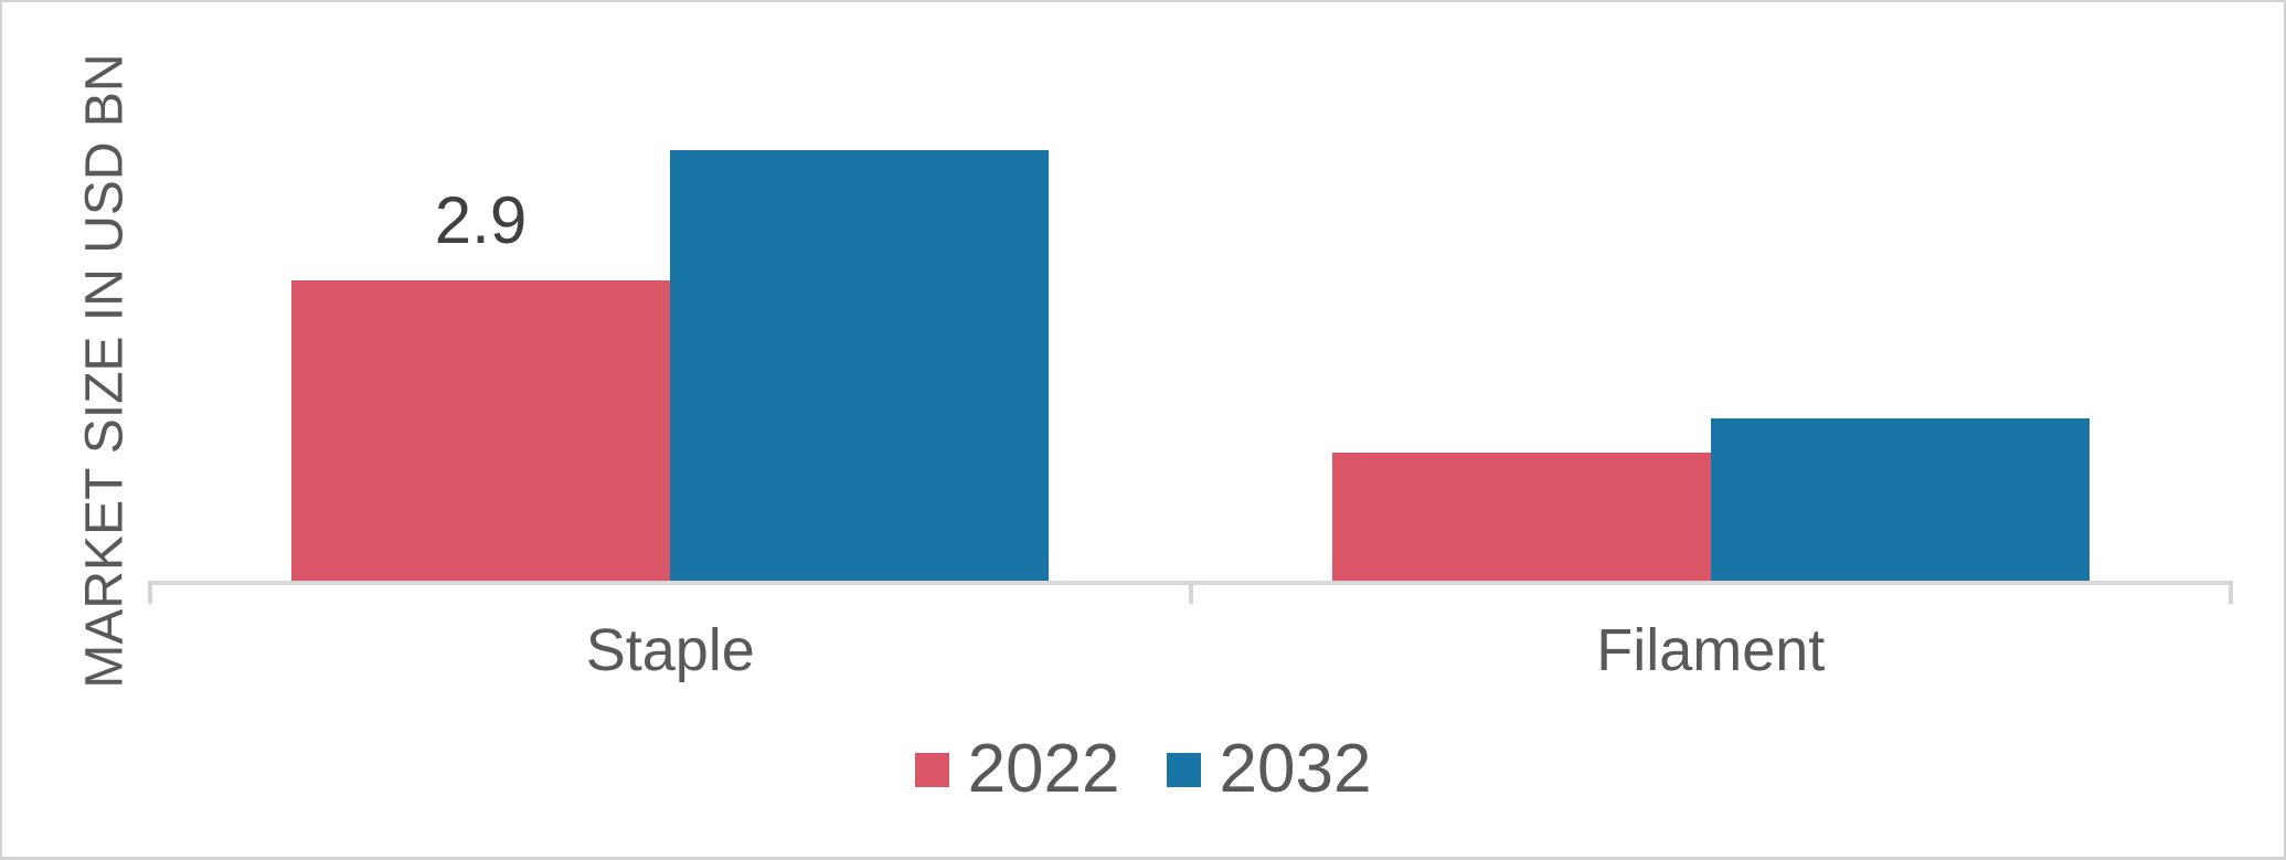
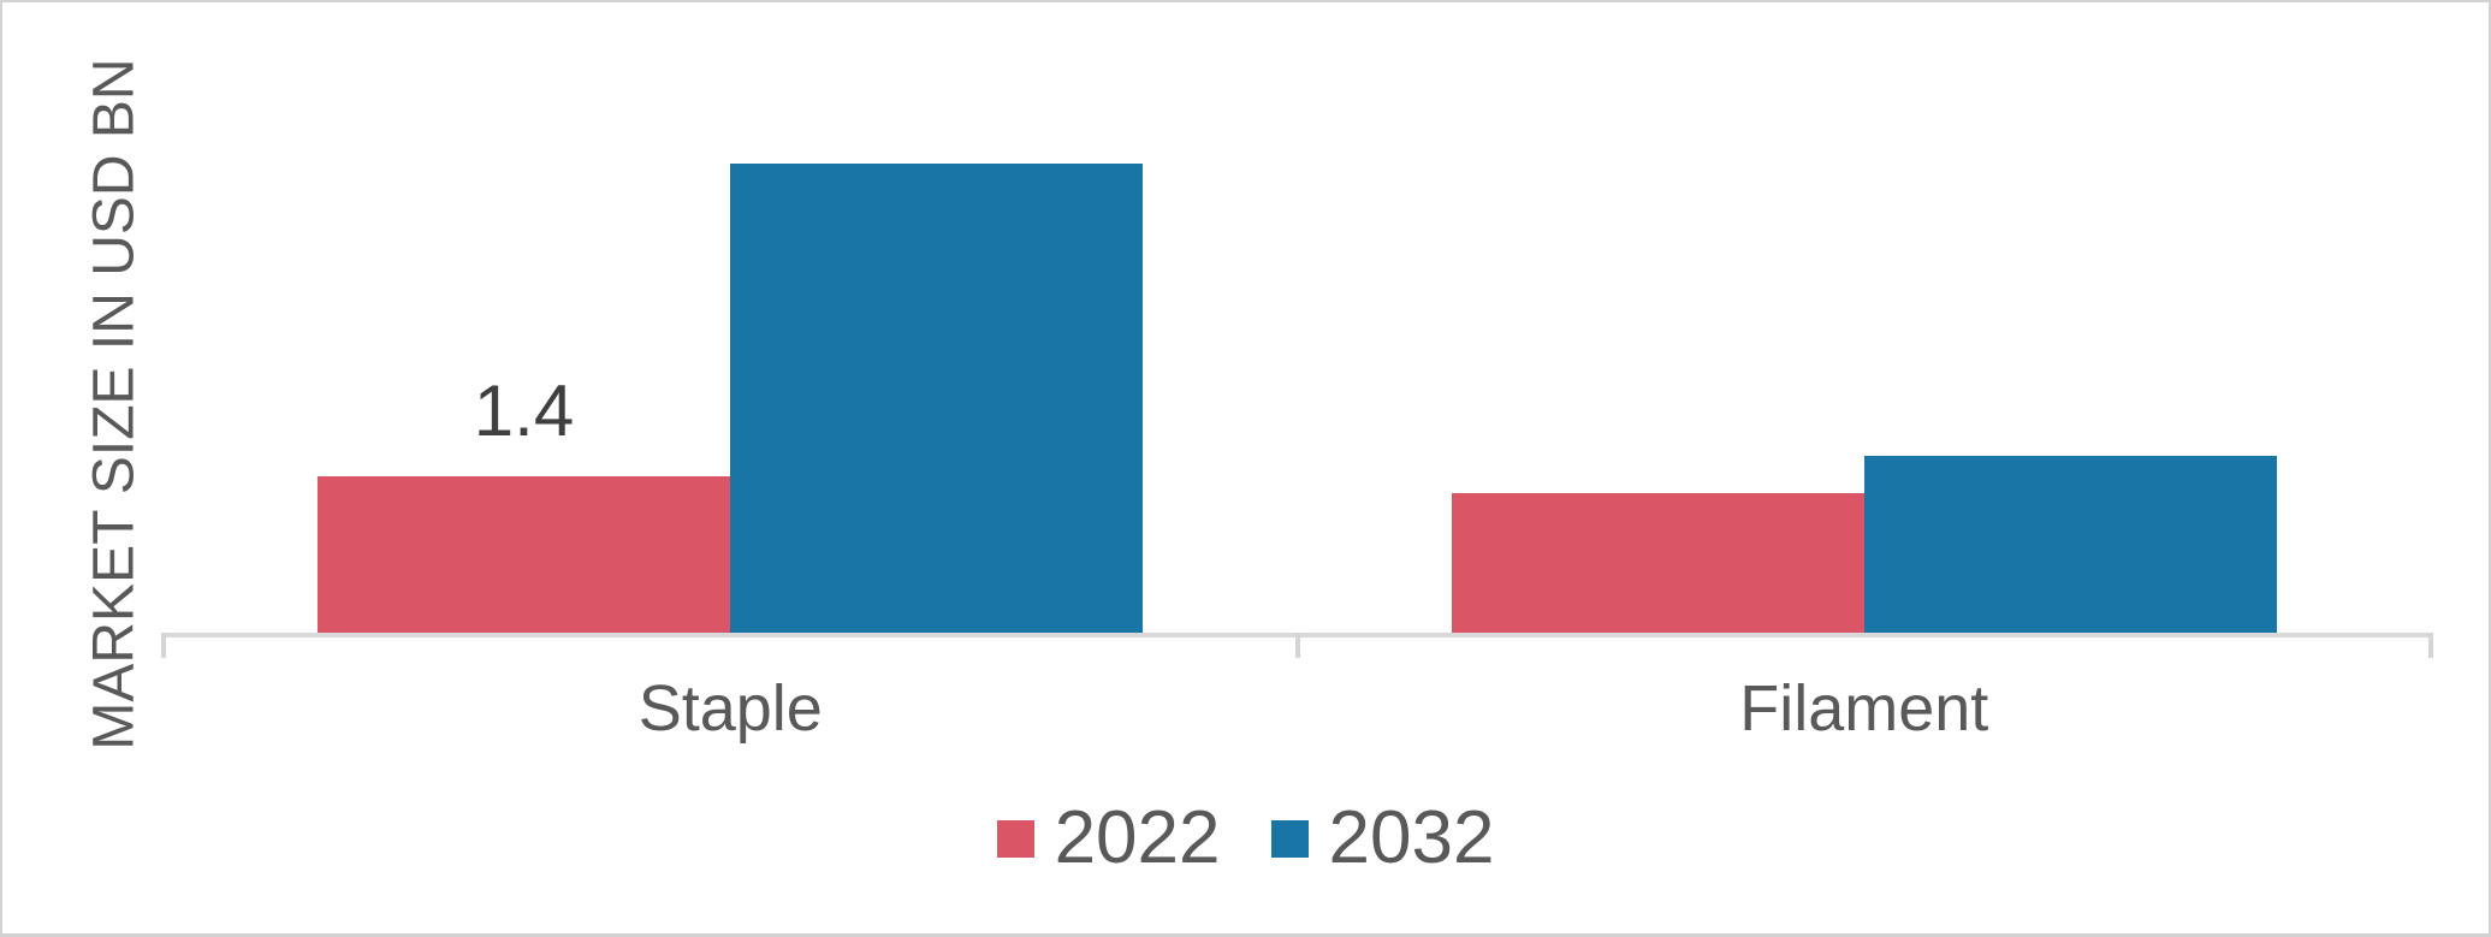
2022/Staple: 2.9 -> 1.4
